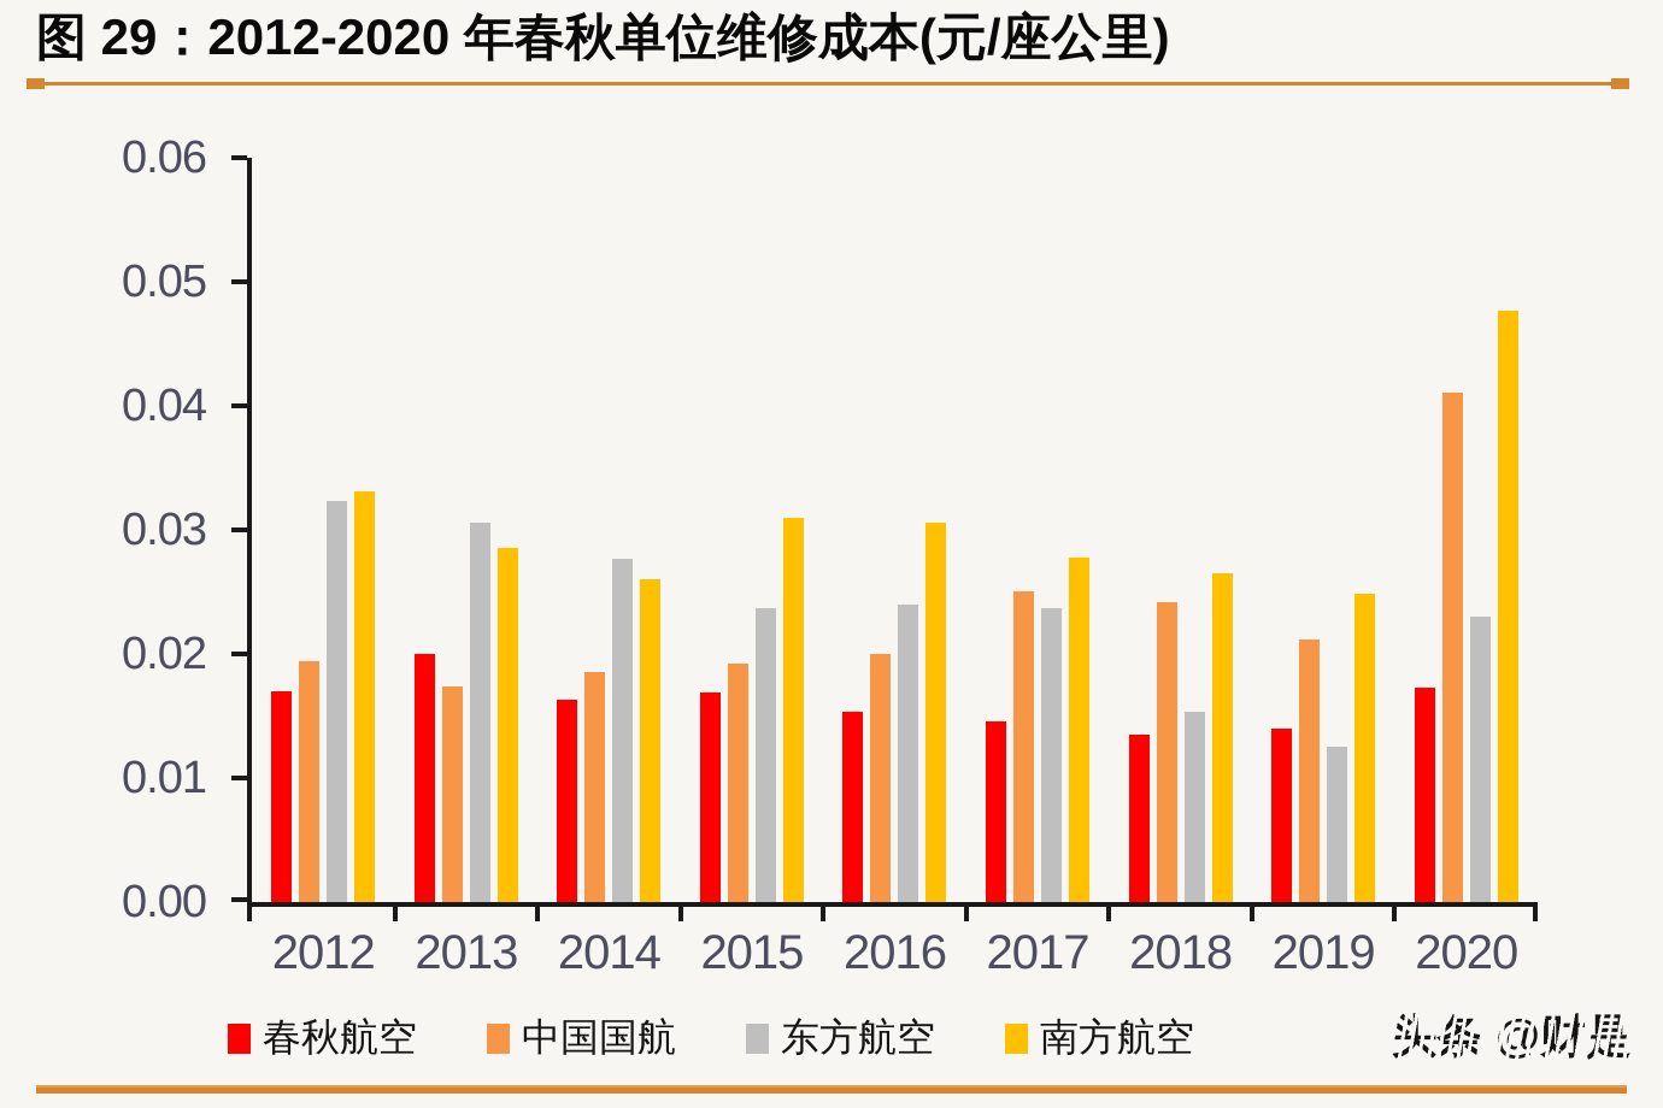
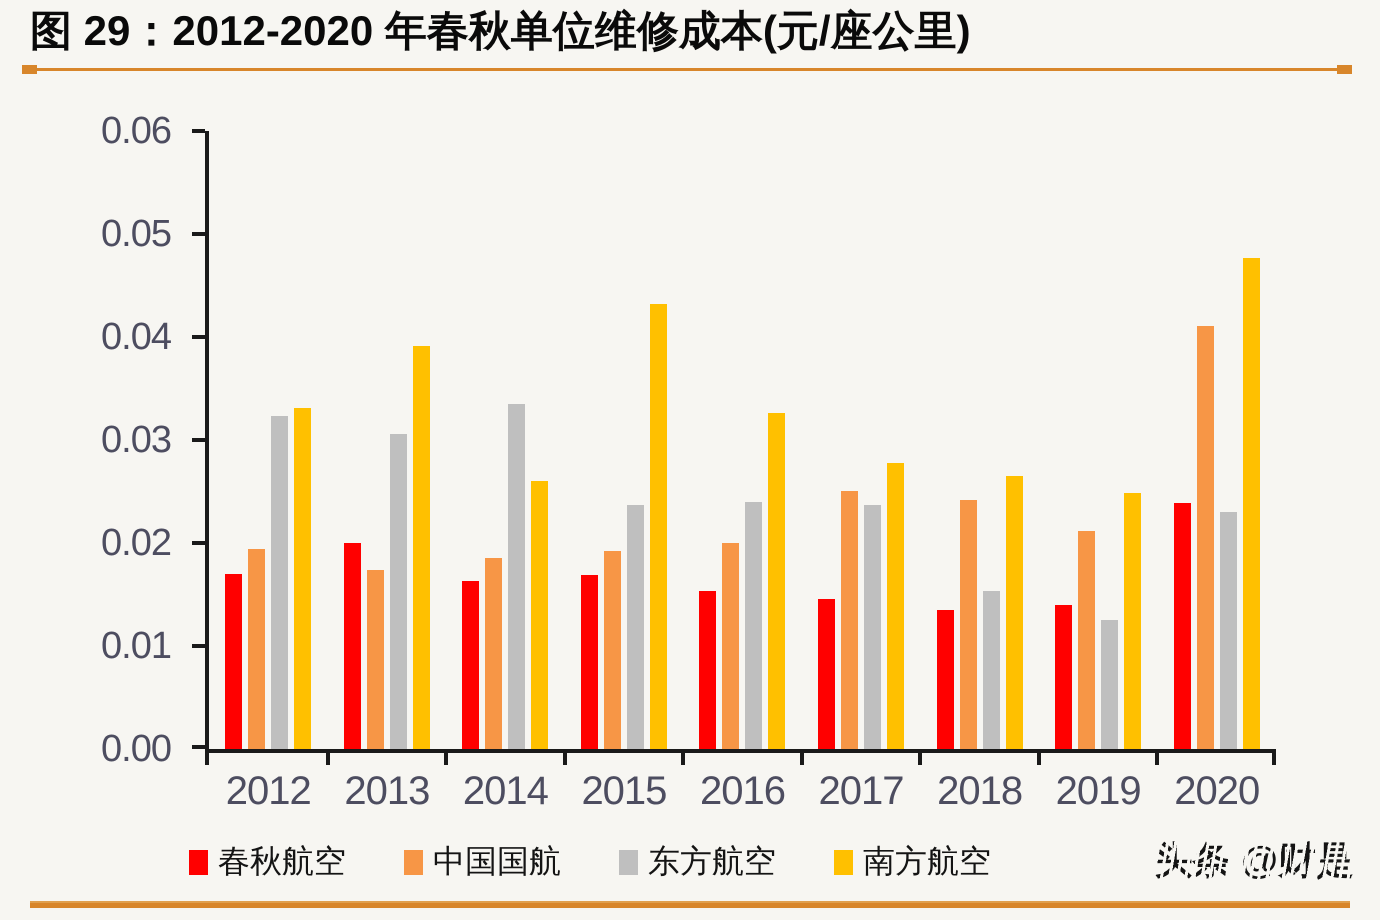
南方航空/2013: 0.0285 -> 0.0391
东方航空/2014: 0.0277 -> 0.0335
南方航空/2015: 0.0310 -> 0.0432
南方航空/2016: 0.0306 -> 0.0326
春秋航空/2020: 0.0173 -> 0.0239
